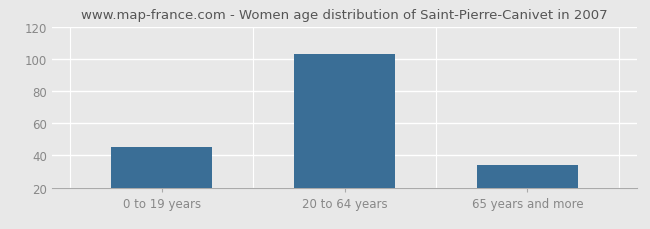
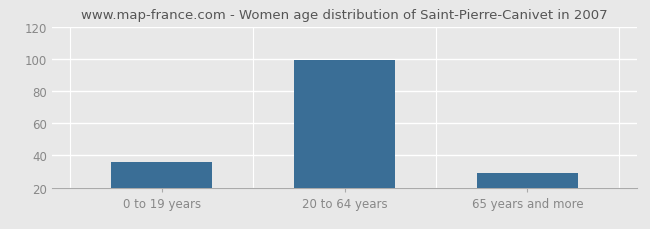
0 to 19 years: 45 -> 36
20 to 64 years: 103 -> 99
65 years and more: 34 -> 29
